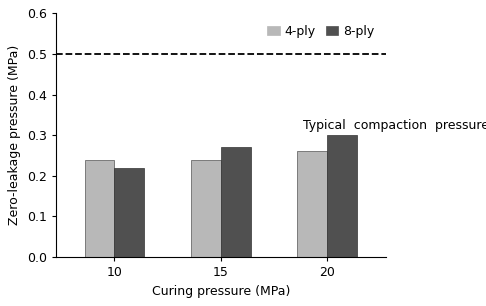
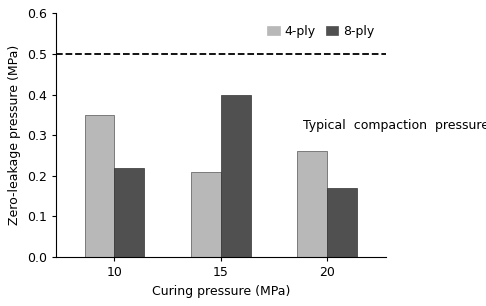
4-ply/10: 0.24 -> 0.35
4-ply/15: 0.24 -> 0.21
8-ply/15: 0.27 -> 0.40
8-ply/20: 0.30 -> 0.17
